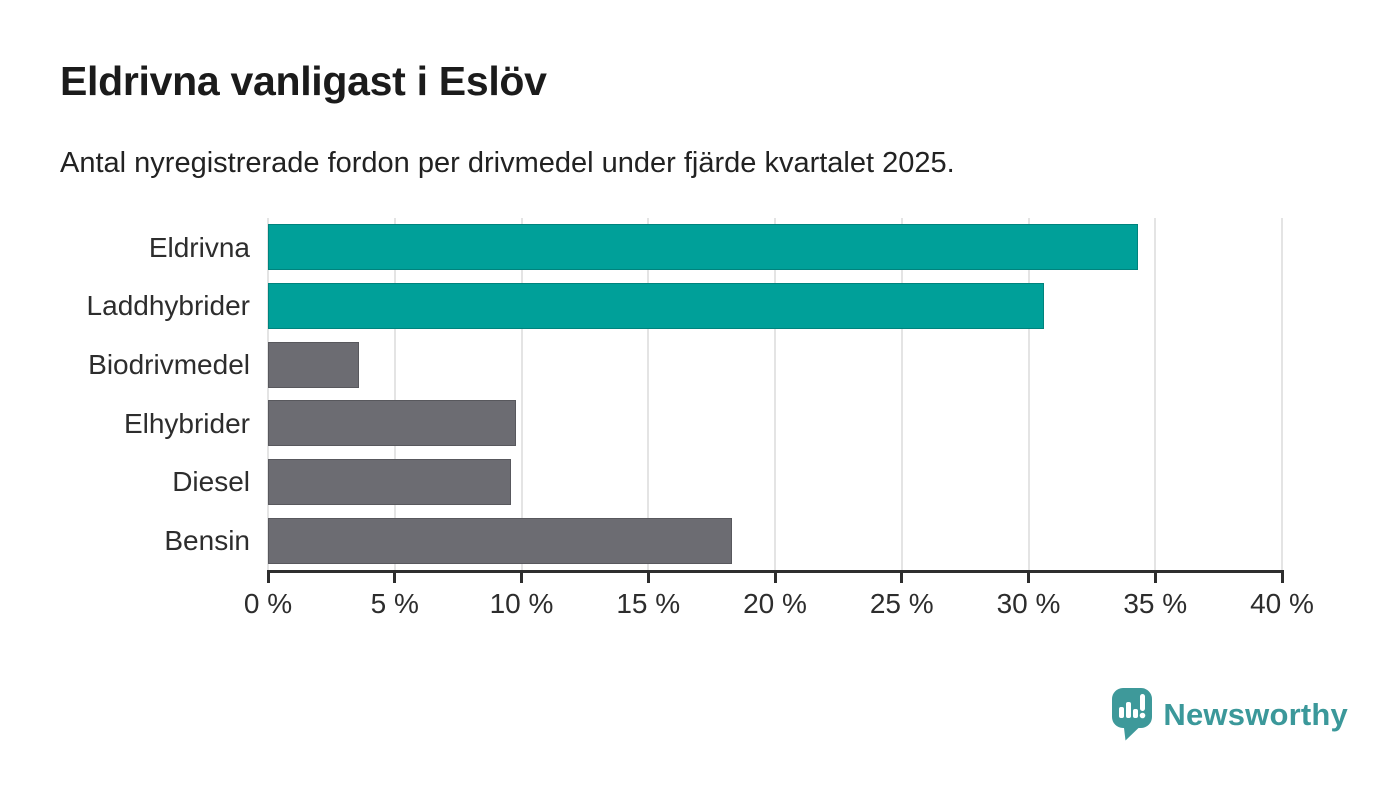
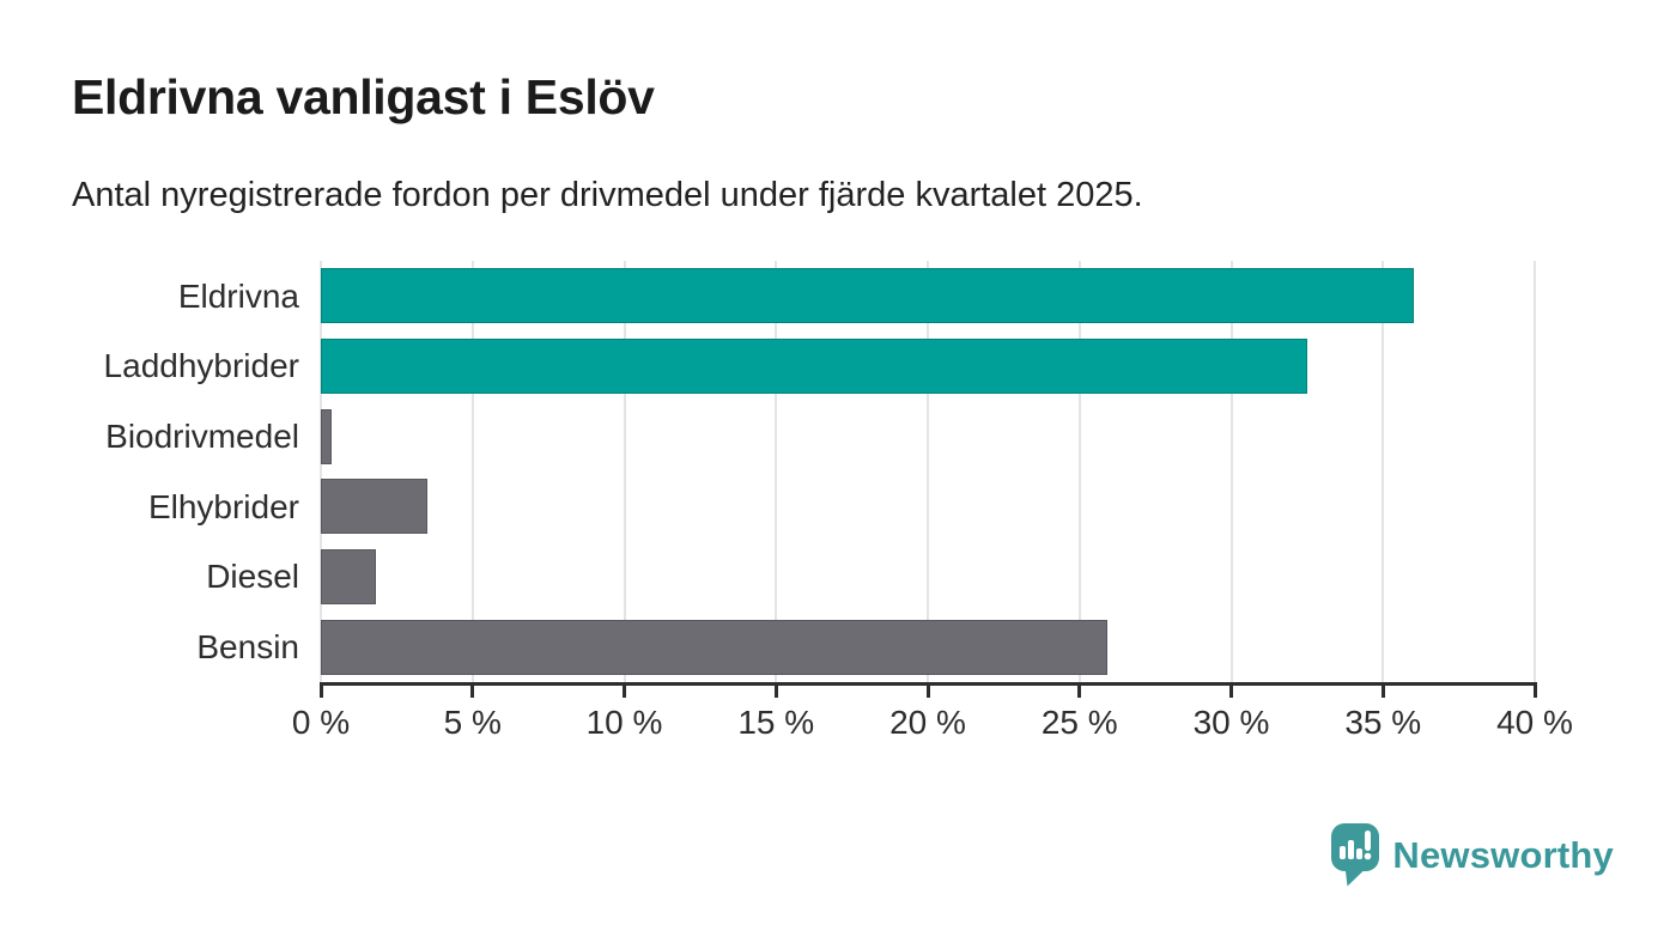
Eldrivna: 34.3% -> 36.0%
Laddhybrider: 30.6% -> 32.5%
Biodrivmedel: 3.6% -> 0.3%
Elhybrider: 9.8% -> 3.5%
Diesel: 9.6% -> 1.8%
Bensin: 18.3% -> 25.9%
